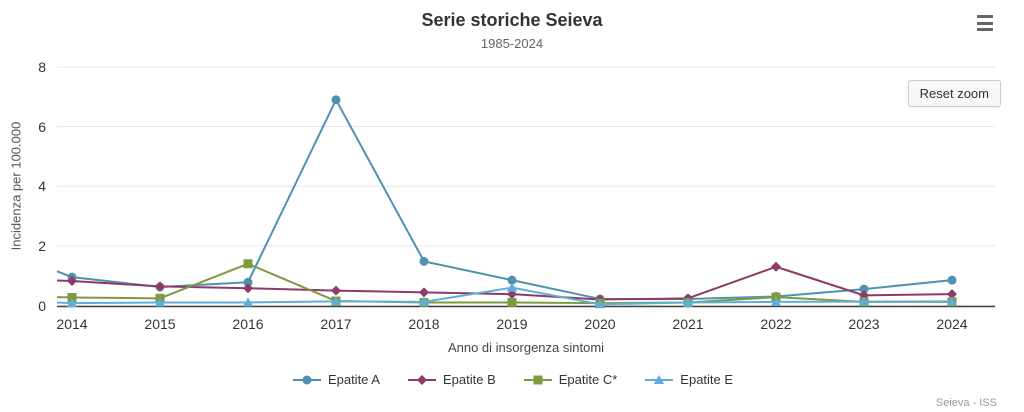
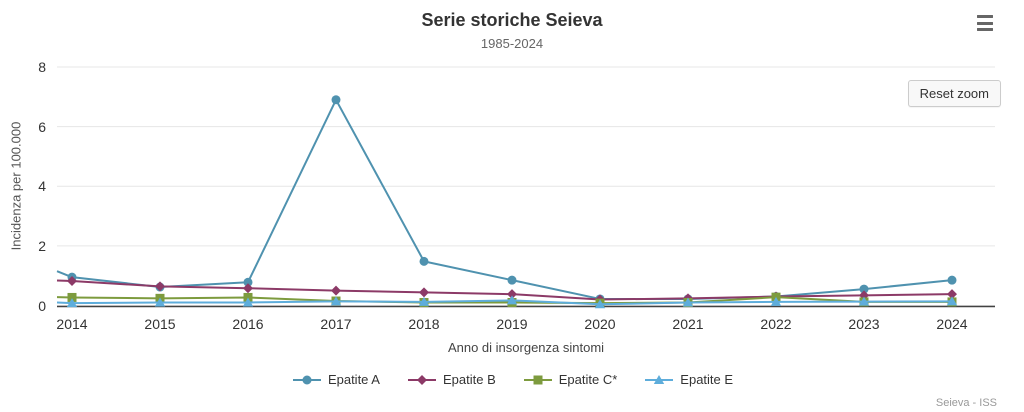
Epatite C*/2016: 1.4 -> 0.3
Epatite E/2019: 0.6 -> 0.2
Epatite B/2022: 1.3 -> 0.3
